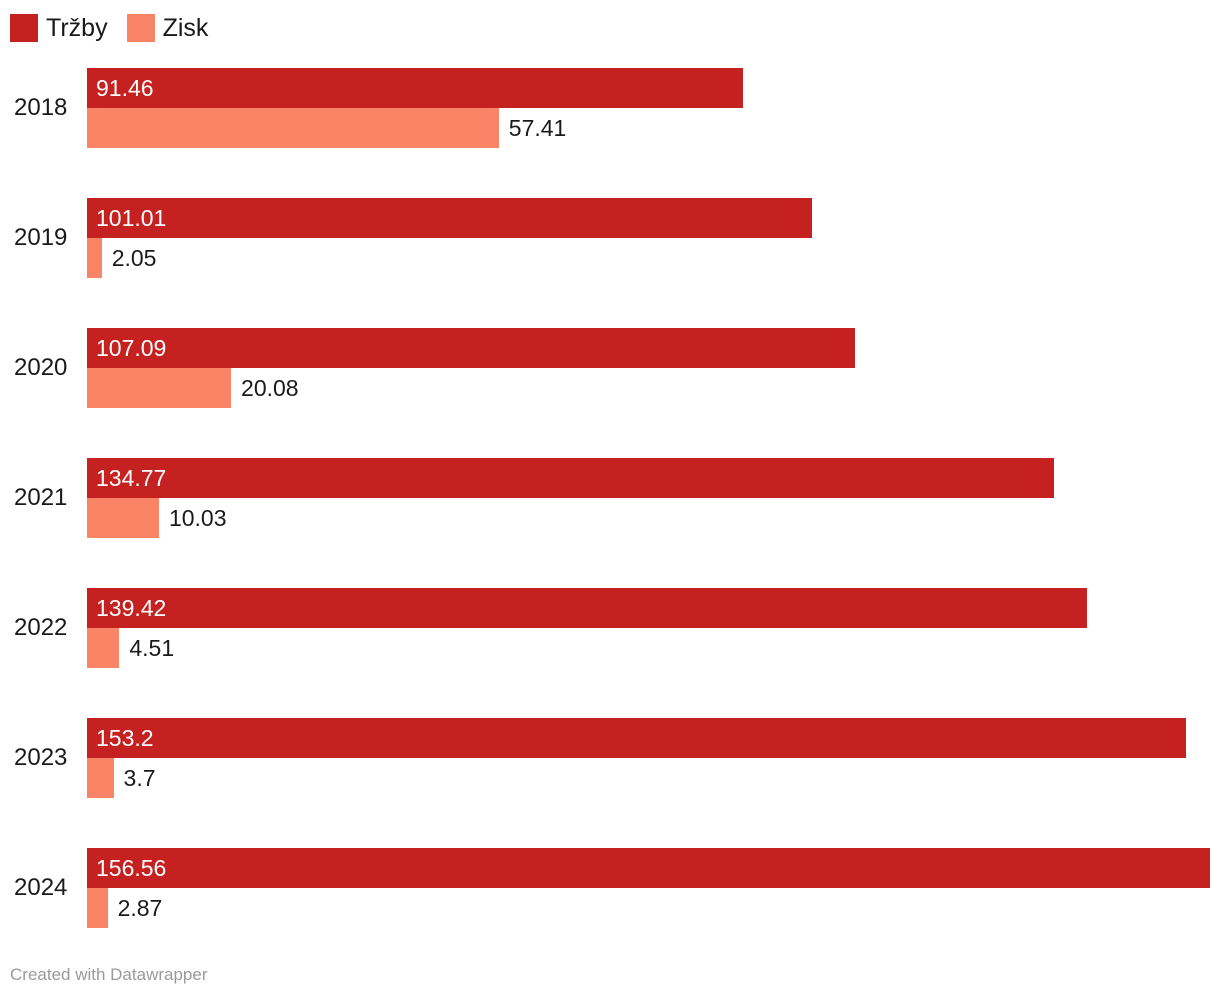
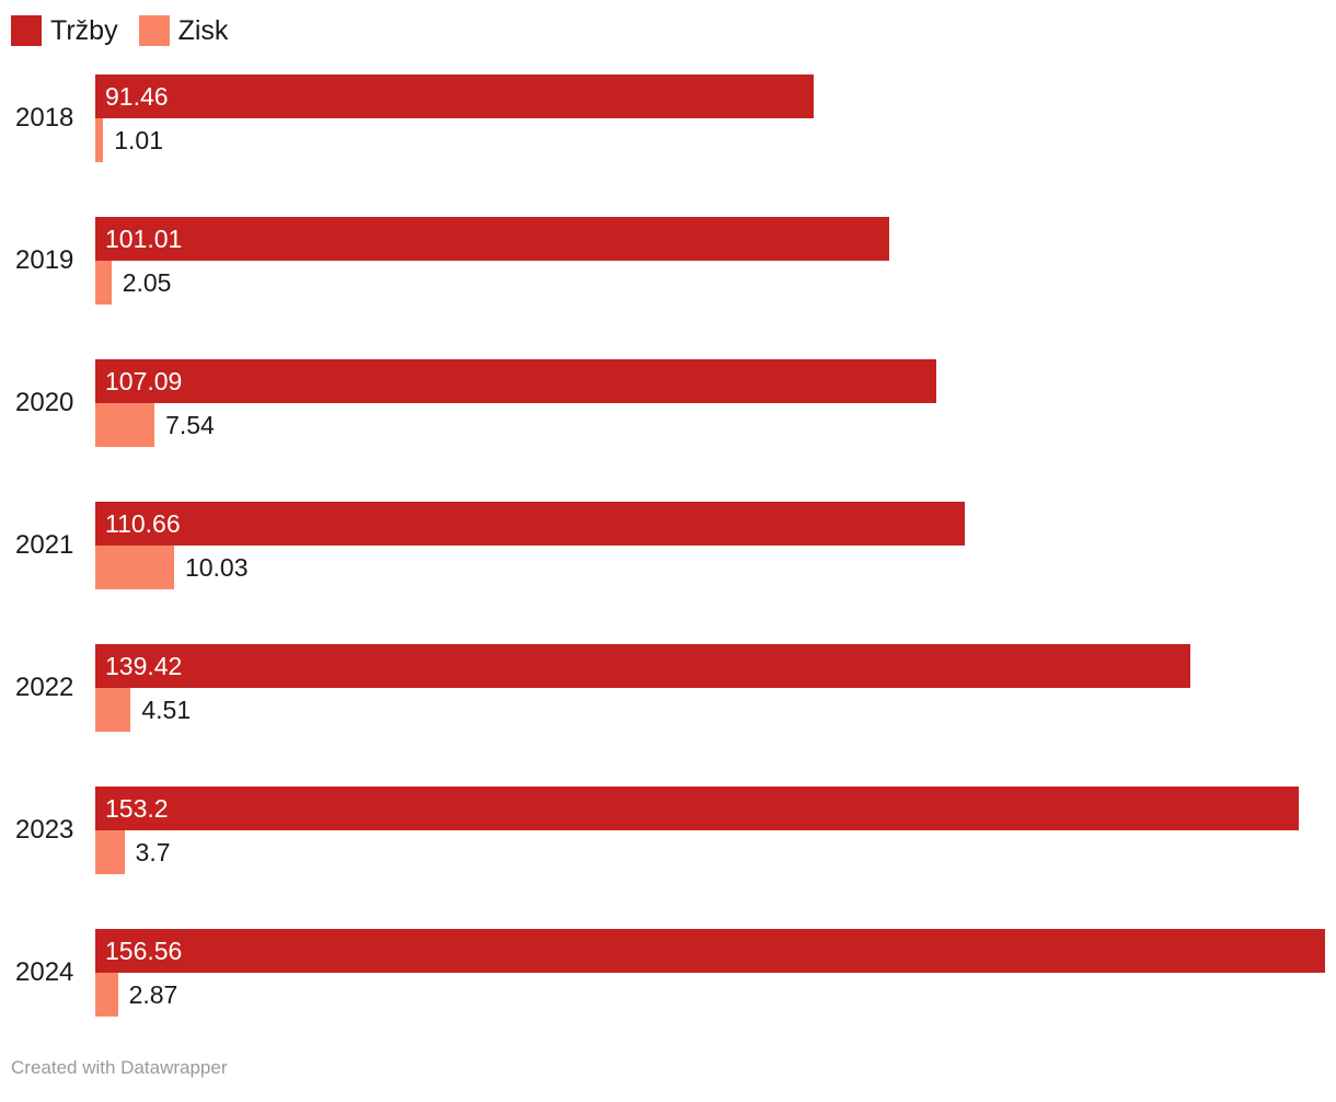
Zisk/2018: 57.41 -> 1.01
Zisk/2020: 20.08 -> 7.54
Tržby/2021: 134.77 -> 110.66
